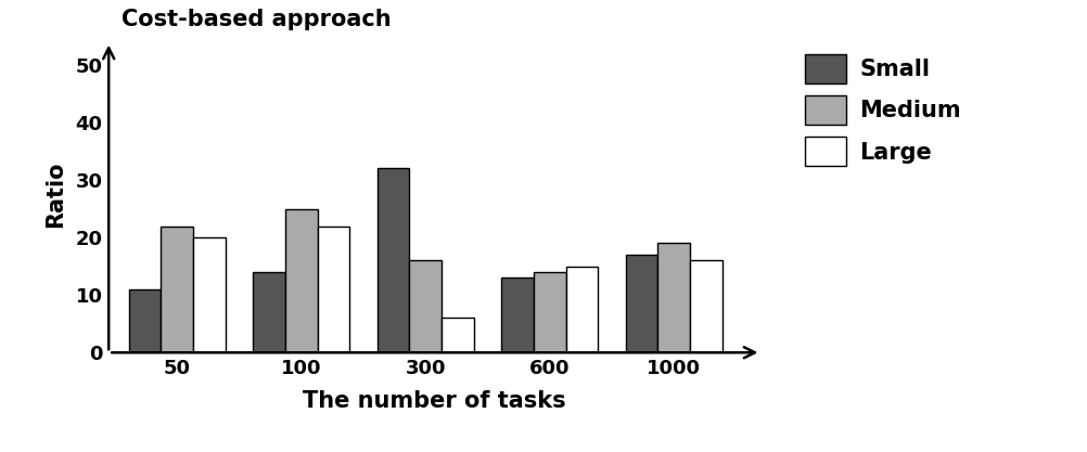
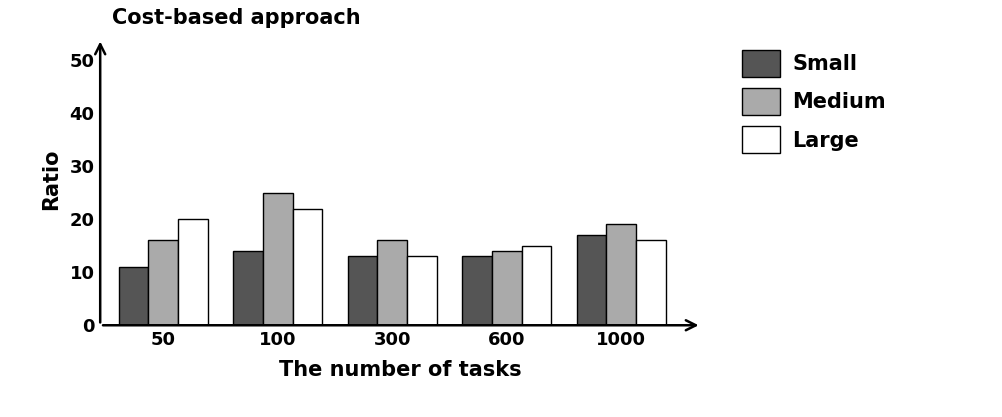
Medium/50: 22 -> 16
Small/300: 32 -> 13
Large/300: 6 -> 13
